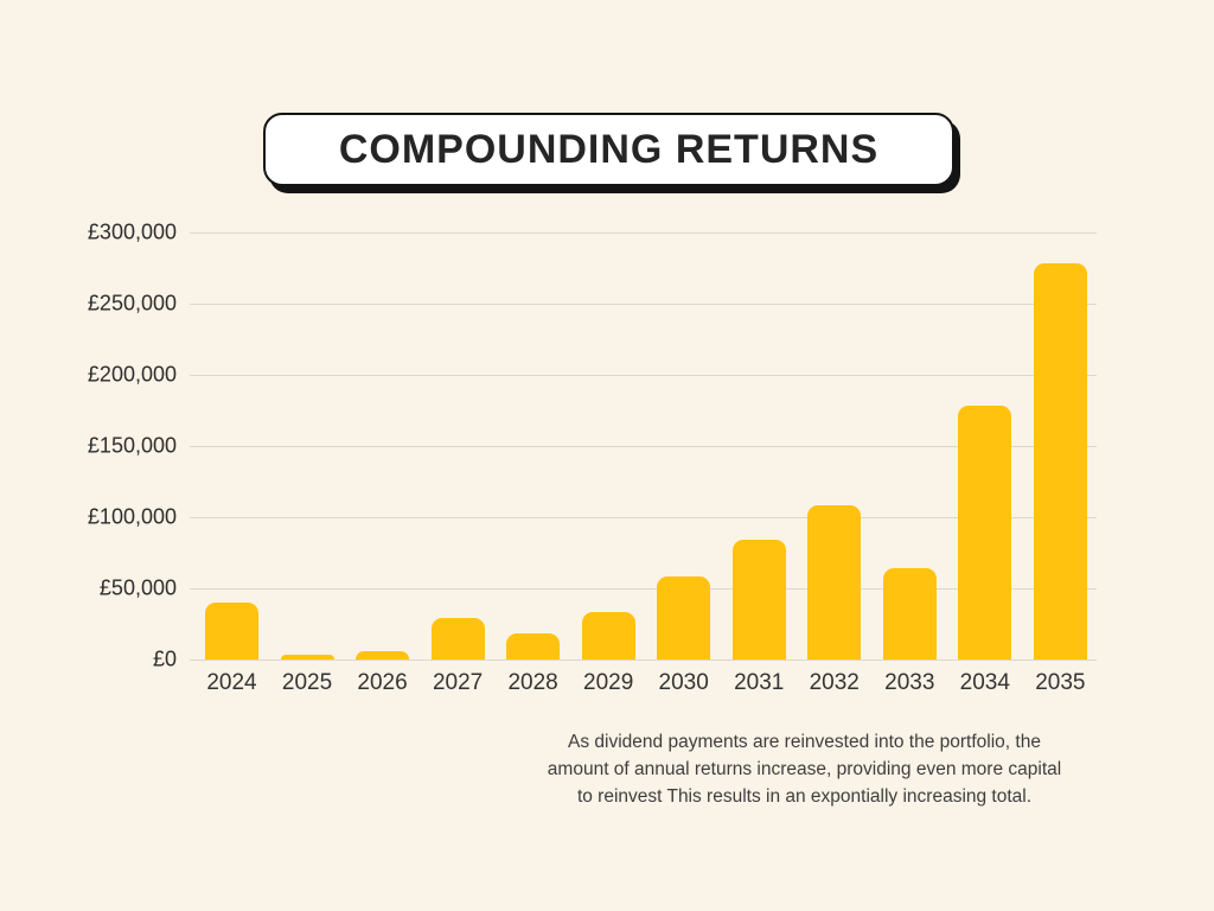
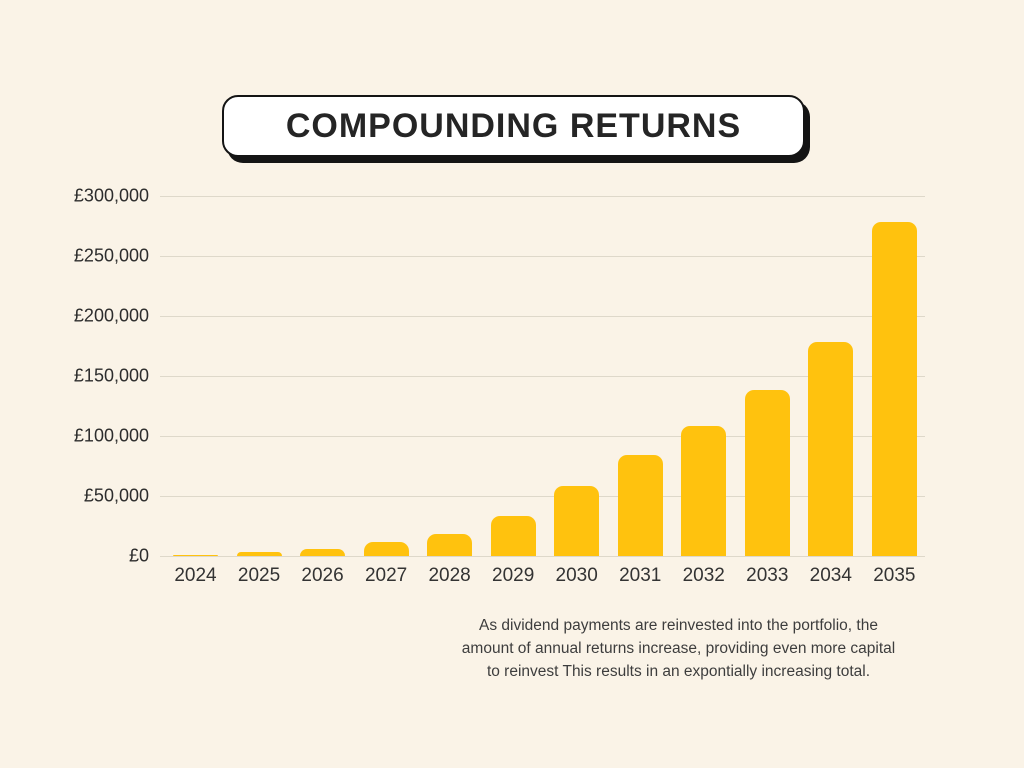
2024: £40000 -> £1000
2027: £29000 -> £12000
2033: £64000 -> £138000
